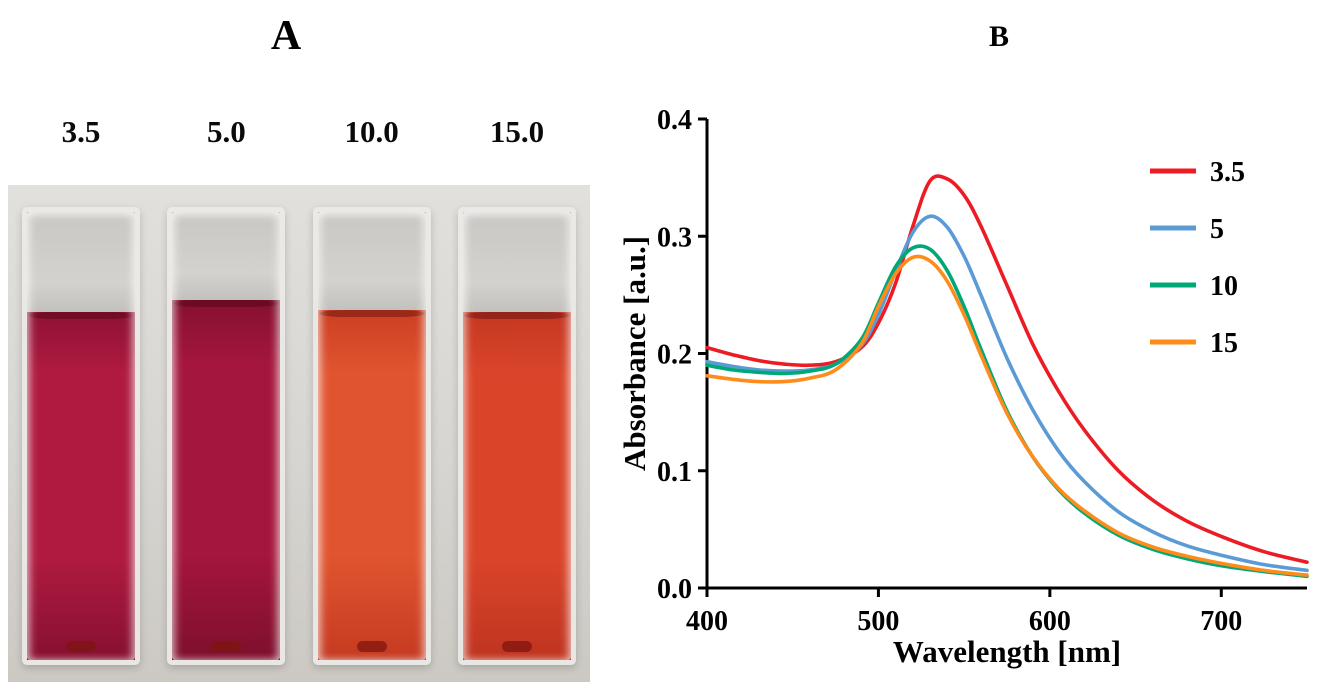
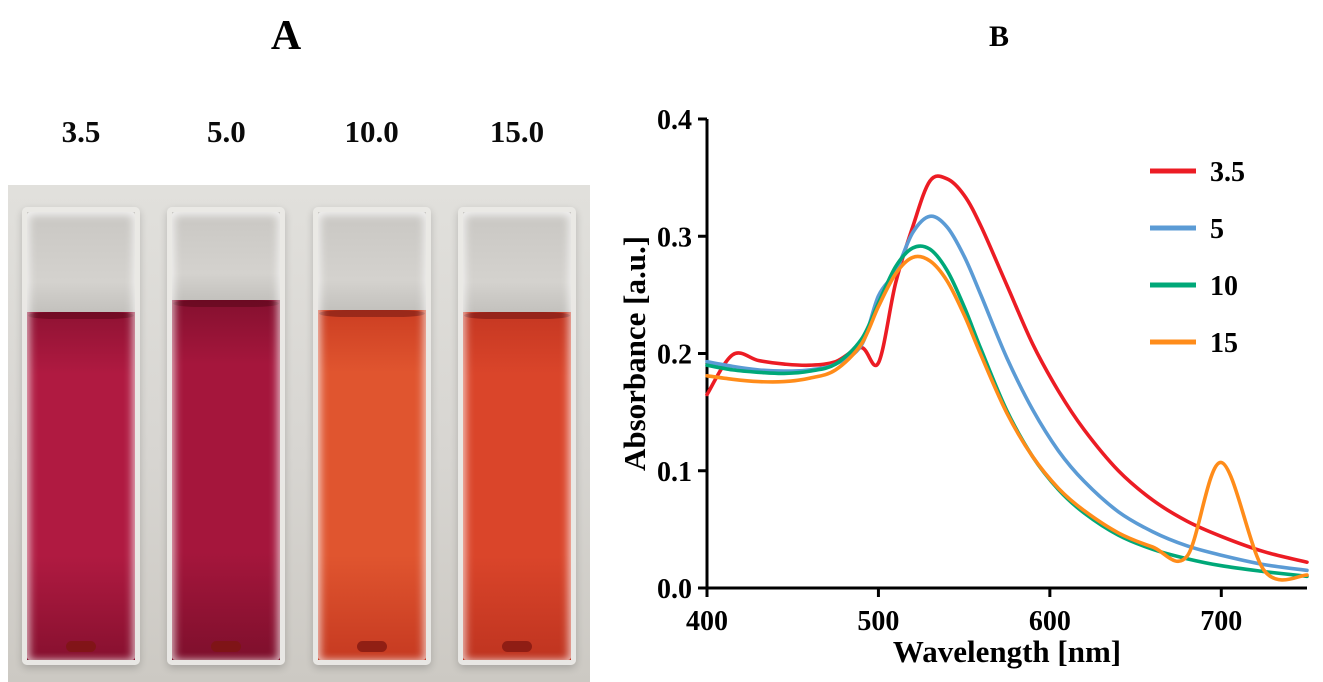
3.5/400: 0.205 -> 0.165
3.5/500: 0.226 -> 0.192
5/500: 0.233 -> 0.249
15/700: 0.021 -> 0.107
